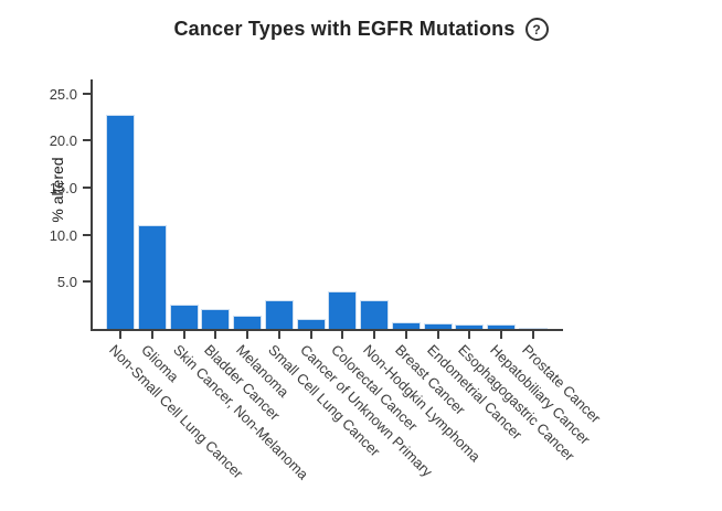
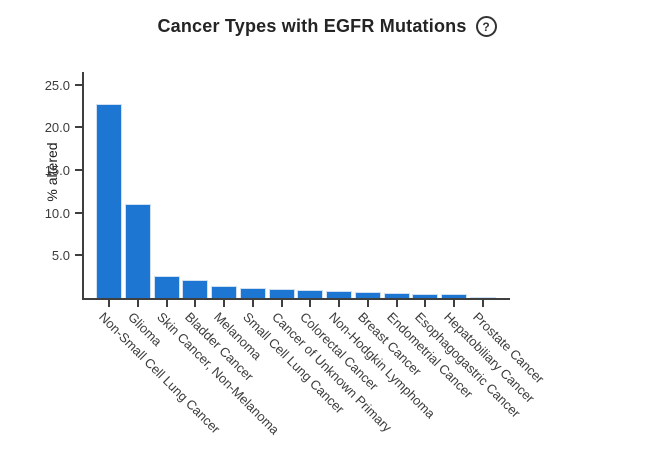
Small Cell Lung Cancer: 3 -> 1
Colorectal Cancer: 4 -> 1
Non-Hodgkin Lymphoma: 3 -> 1
